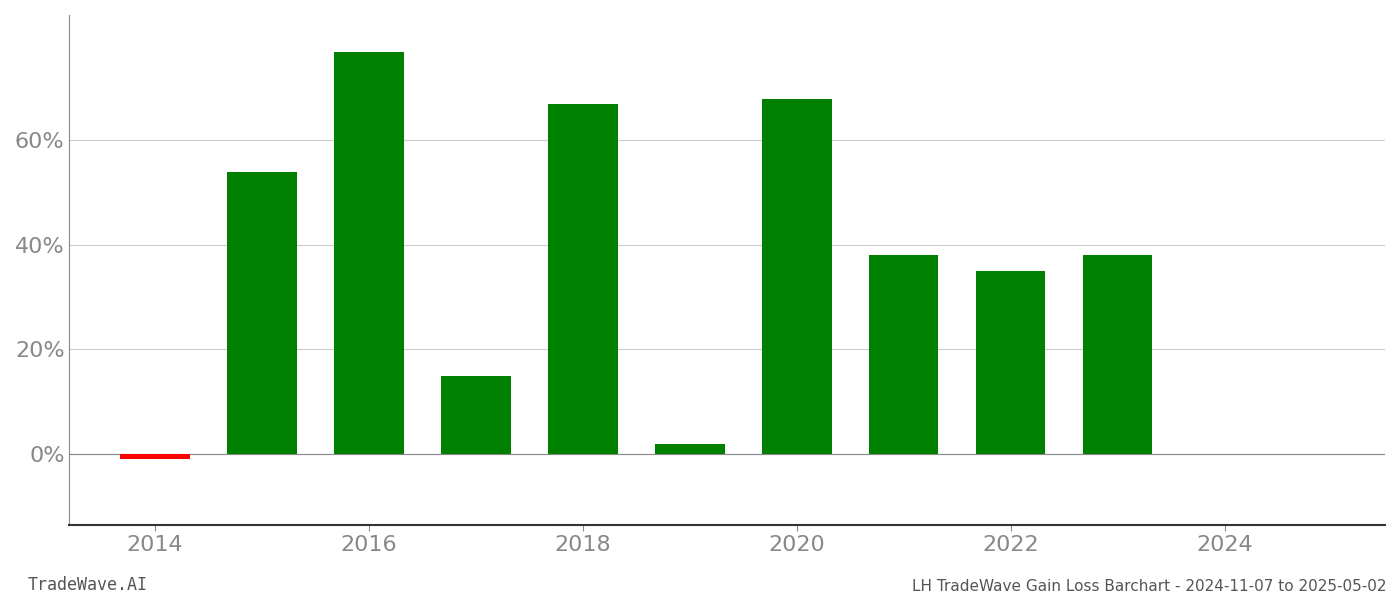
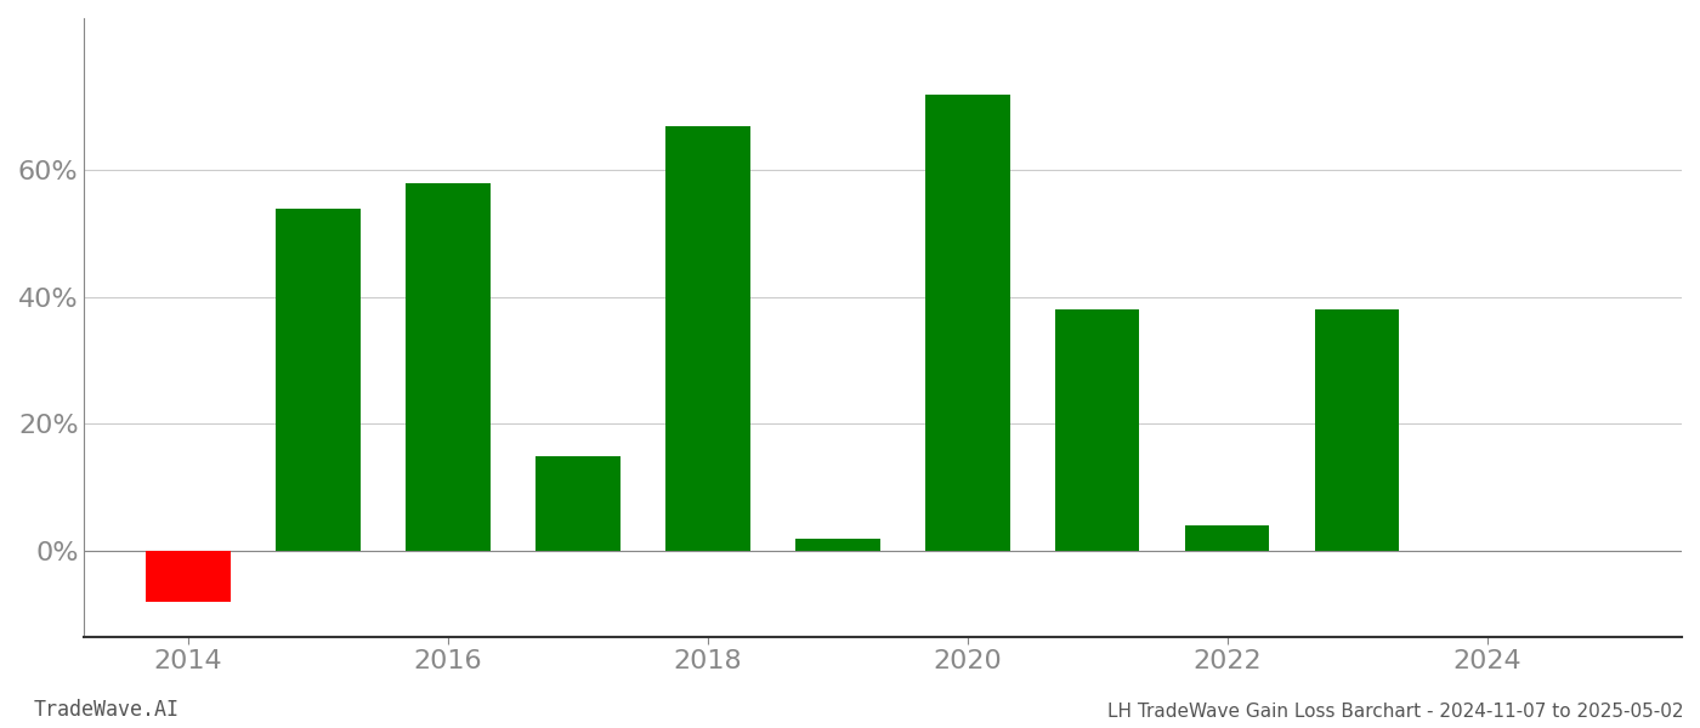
2014: -1% -> -8%
2016: 77% -> 58%
2020: 68% -> 72%
2022: 35% -> 4%
